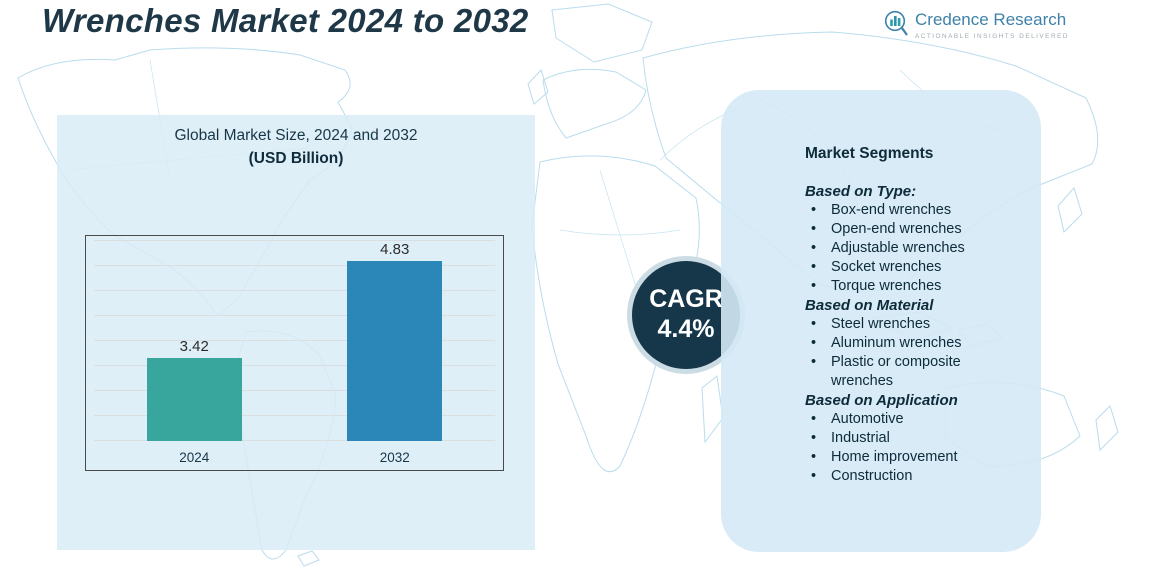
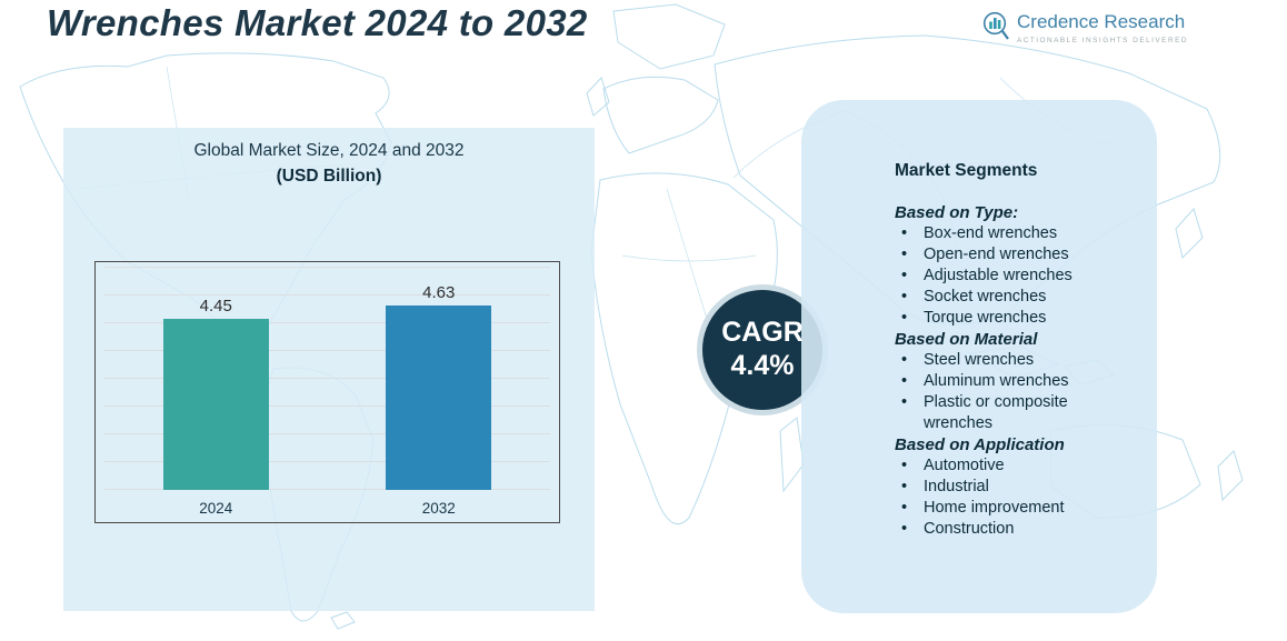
2024: 3.42 -> 4.45
2032: 4.83 -> 4.63
